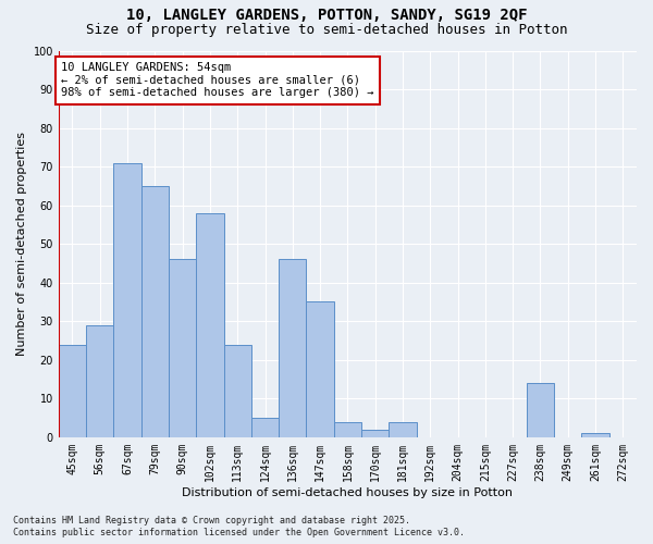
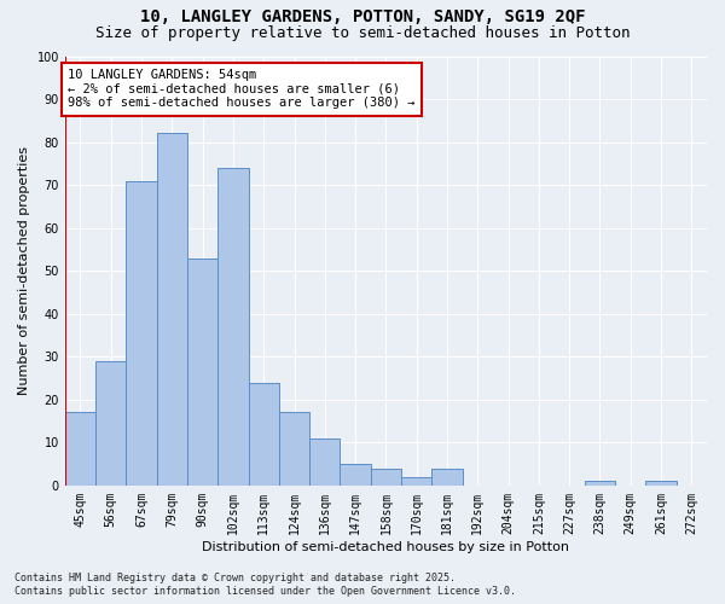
45sqm: 24 -> 17
79sqm: 65 -> 82
90sqm: 46 -> 53
102sqm: 58 -> 74
124sqm: 5 -> 17
136sqm: 46 -> 11
147sqm: 35 -> 5
238sqm: 14 -> 1
